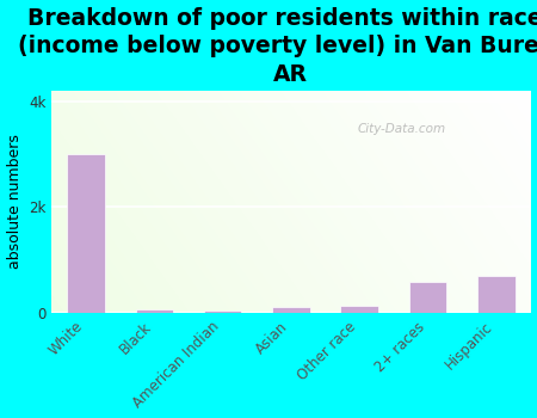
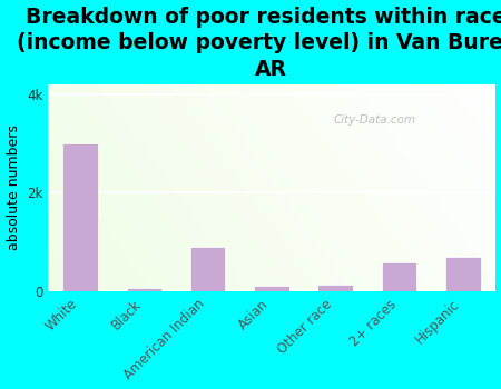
American Indian: 0.04k -> 0.90k
